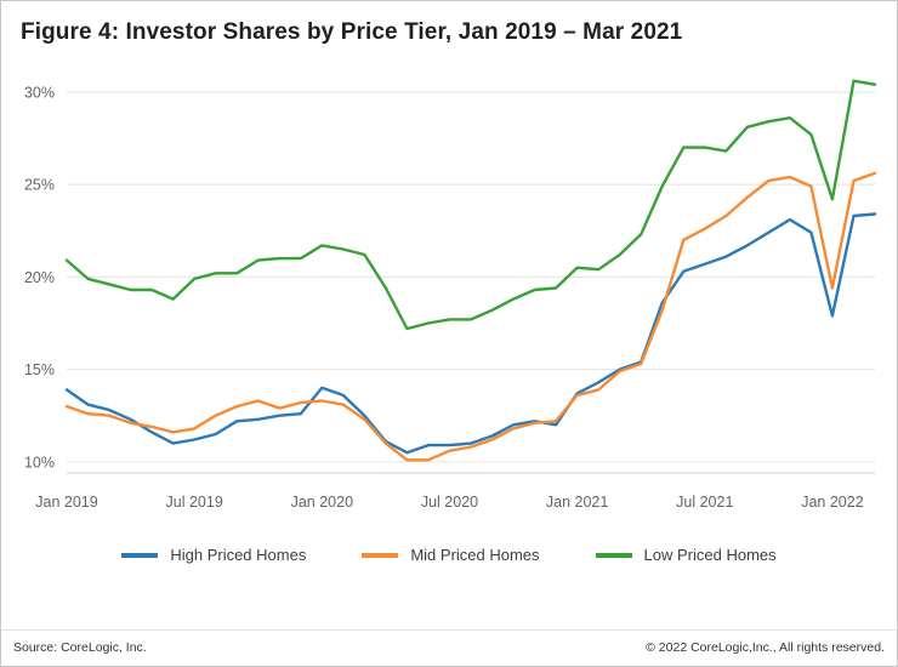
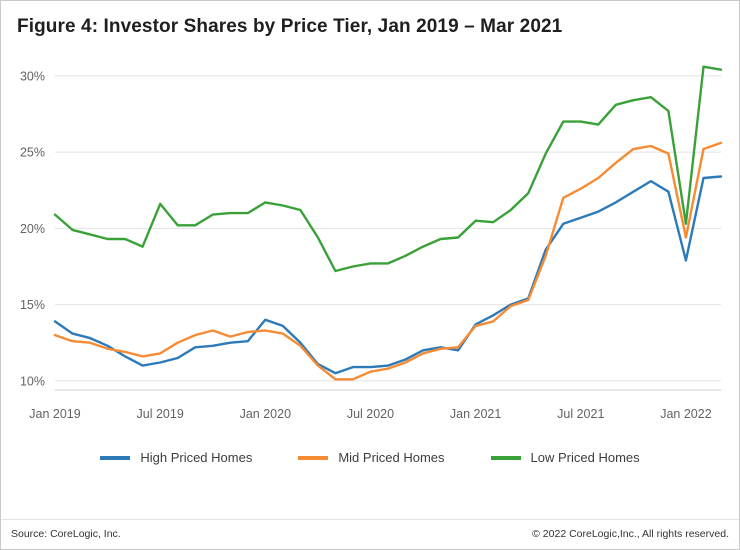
Low Priced Homes/Jul 2019: 19.9% -> 21.6%
Low Priced Homes/Jan 2022: 24.2% -> 20.3%
